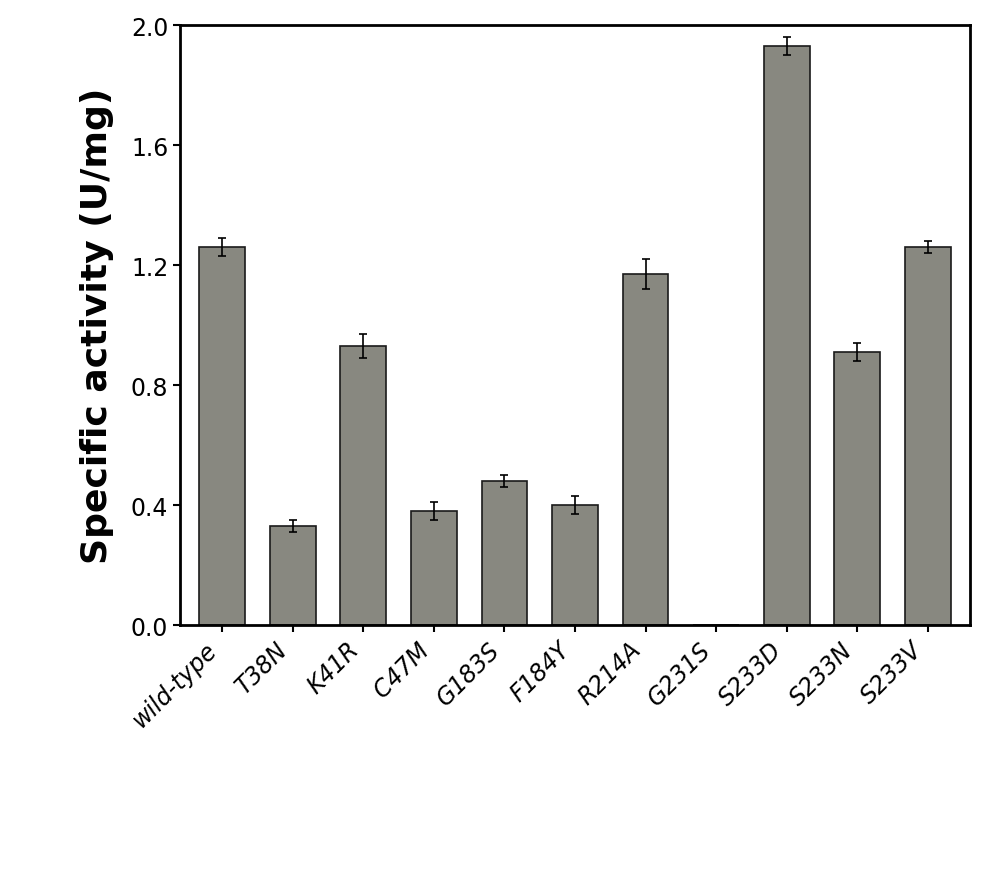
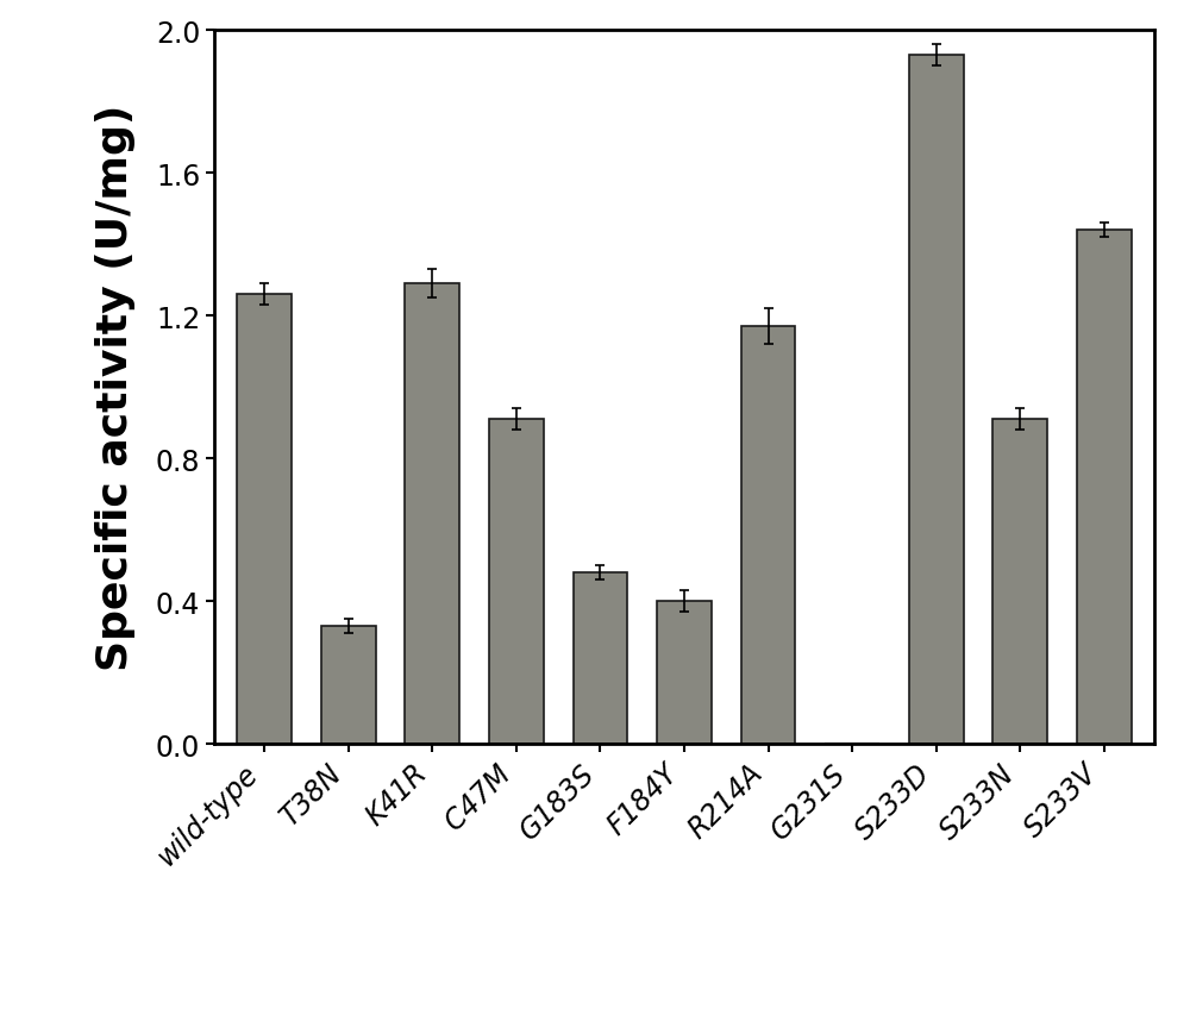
K41R: 0.93 -> 1.29
C47M: 0.38 -> 0.91
S233V: 1.26 -> 1.44
